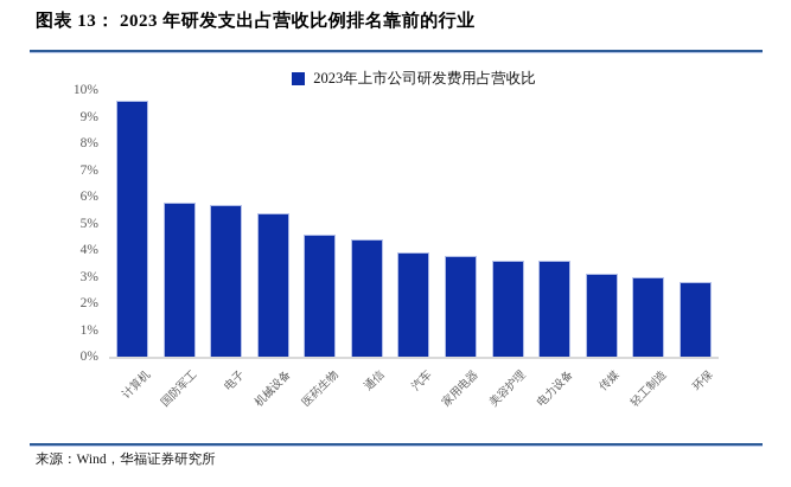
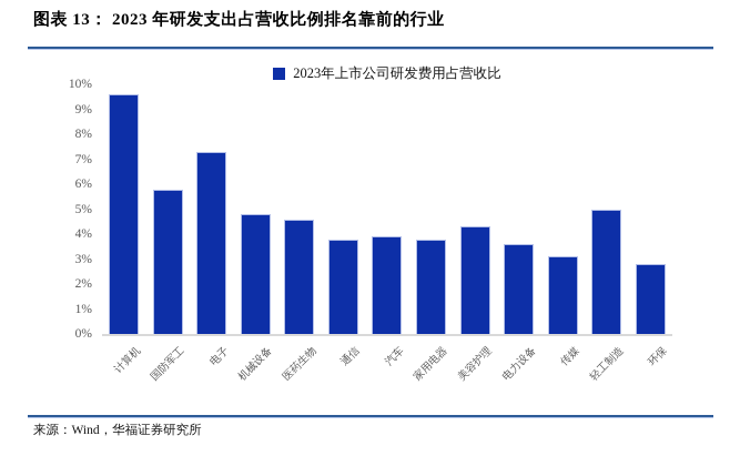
电子: 5.7% -> 7.3%
机械设备: 5.4% -> 4.8%
通信: 4.4% -> 3.8%
美容护理: 3.6% -> 4.3%
轻工制造: 3.0% -> 5.0%
